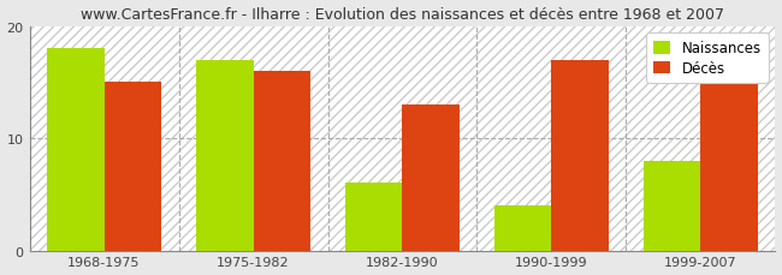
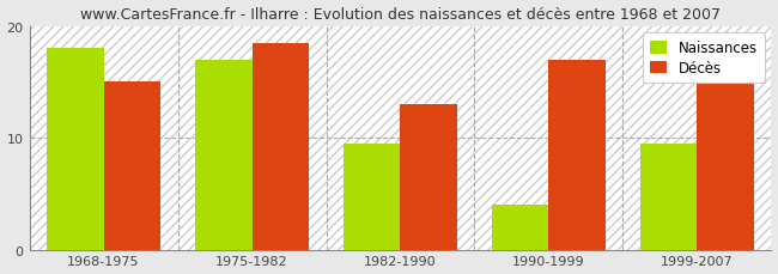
Décès/1975-1982: 16.0 -> 18.5
Naissances/1982-1990: 6.0 -> 9.5
Naissances/1999-2007: 8.0 -> 9.5
